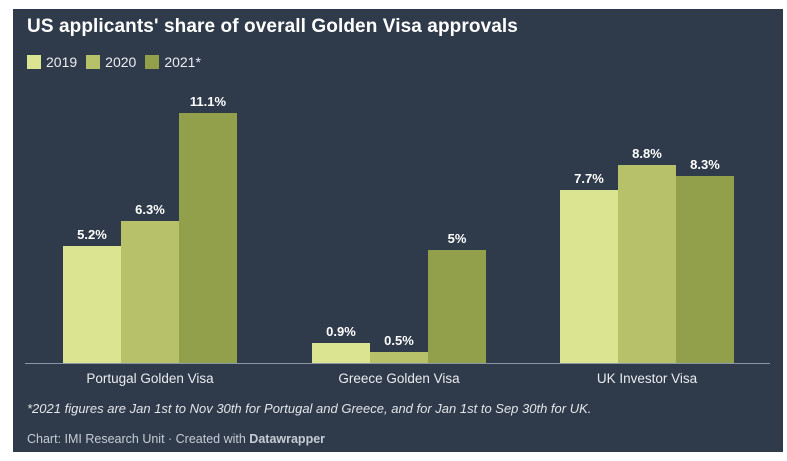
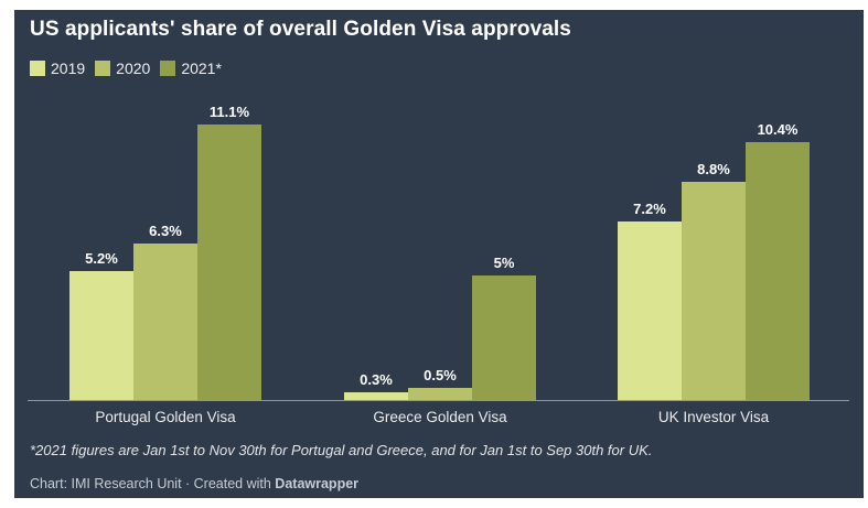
2019/Greece Golden Visa: 0.9% -> 0.3%
2019/UK Investor Visa: 7.7% -> 7.2%
2021*/UK Investor Visa: 8.3% -> 10.4%
